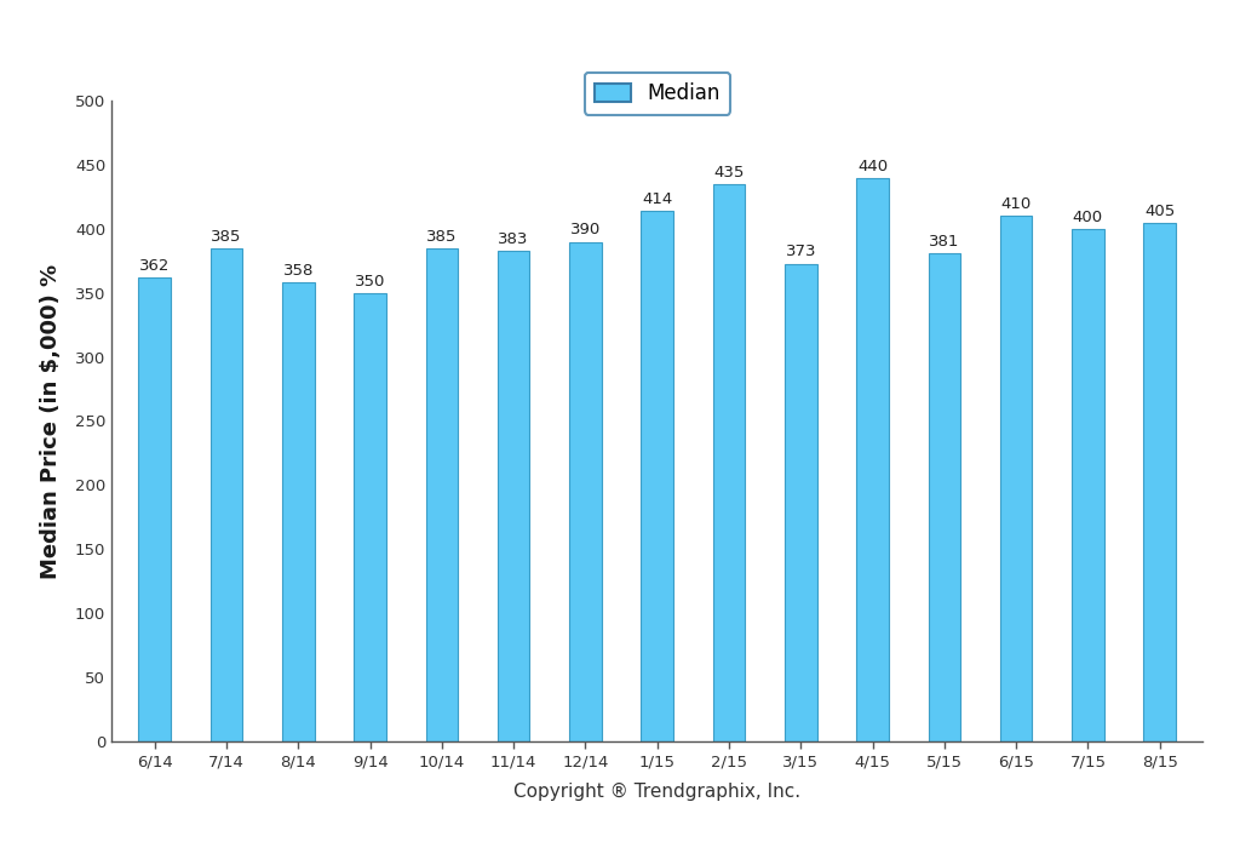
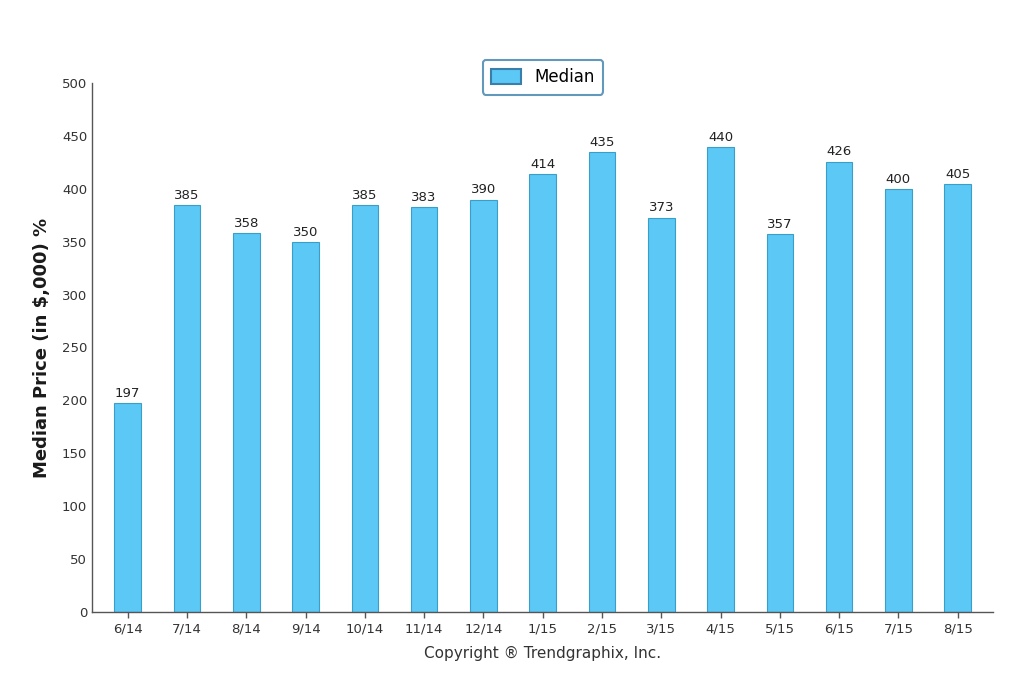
6/14: 362 -> 197
5/15: 381 -> 357
6/15: 410 -> 426
